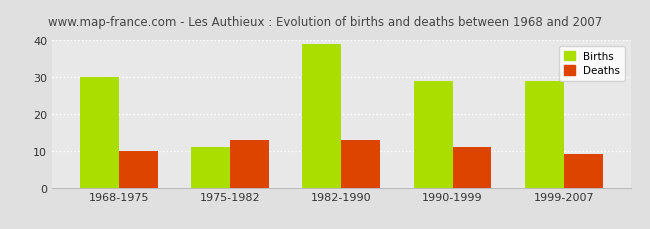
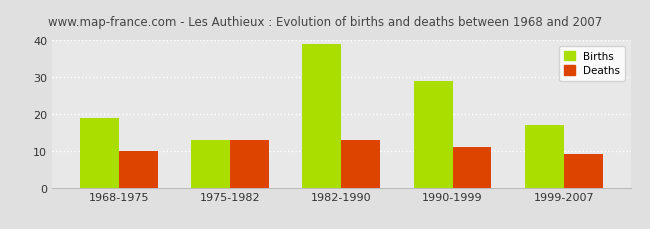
Births/1968-1975: 30 -> 19
Births/1975-1982: 11 -> 13
Births/1999-2007: 29 -> 17
